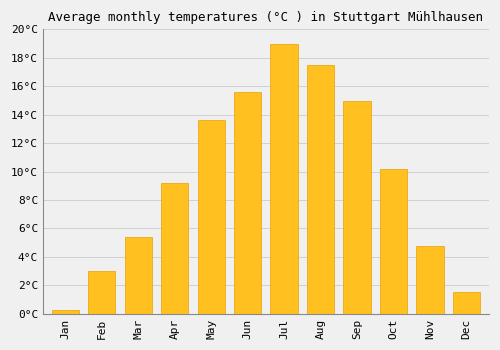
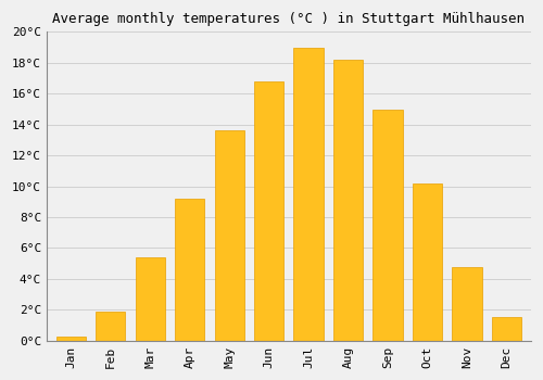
Feb: 3.0°C -> 1.9°C
Jun: 15.6°C -> 16.8°C
Aug: 17.5°C -> 18.2°C
